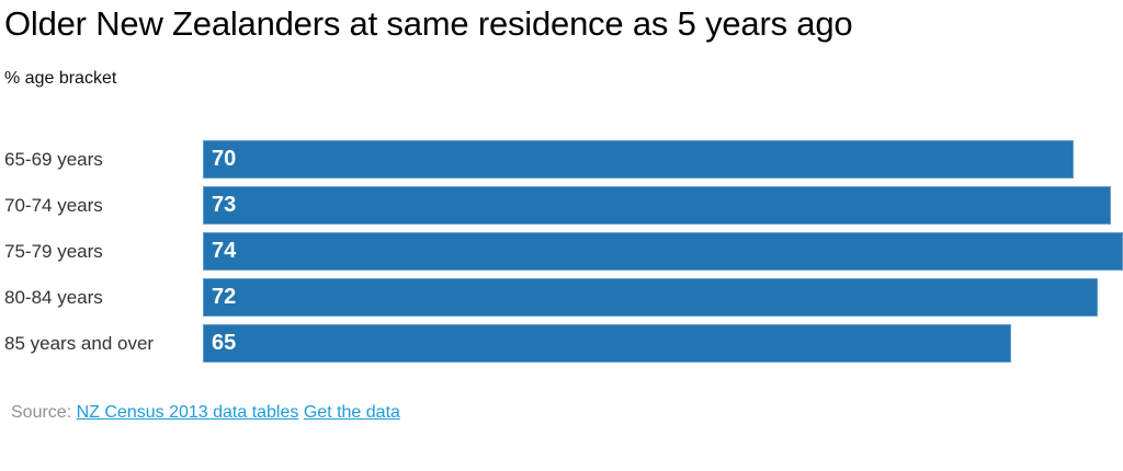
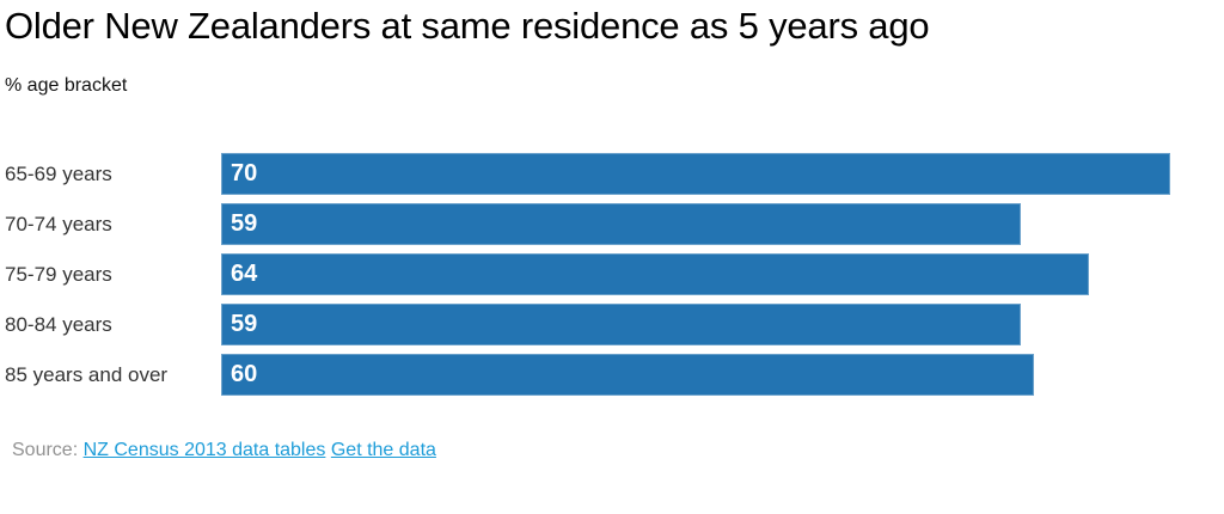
70-74 years: 73 -> 59
75-79 years: 74 -> 64
80-84 years: 72 -> 59
85 years and over: 65 -> 60
